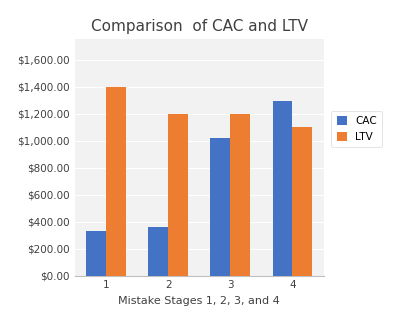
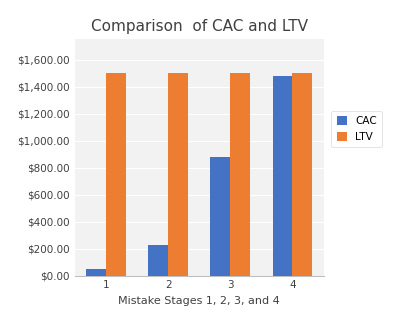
CAC/1: $330 -> $50
LTV/1: $1,400 -> $1,500
CAC/2: $360 -> $220
LTV/2: $1,200 -> $1,500
CAC/3: $1,020 -> $880
LTV/3: $1,200 -> $1,500
CAC/4: $1,290 -> $1,480
LTV/4: $1,100 -> $1,500
